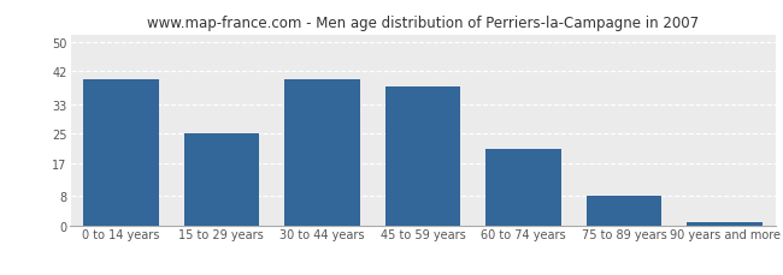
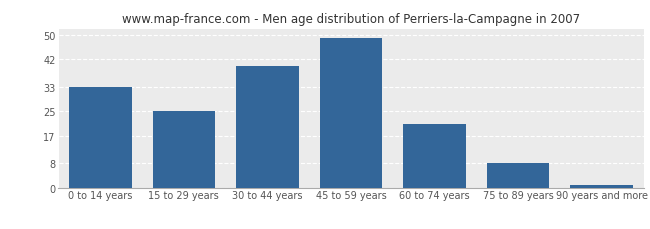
0 to 14 years: 40 -> 33
45 to 59 years: 38 -> 49
